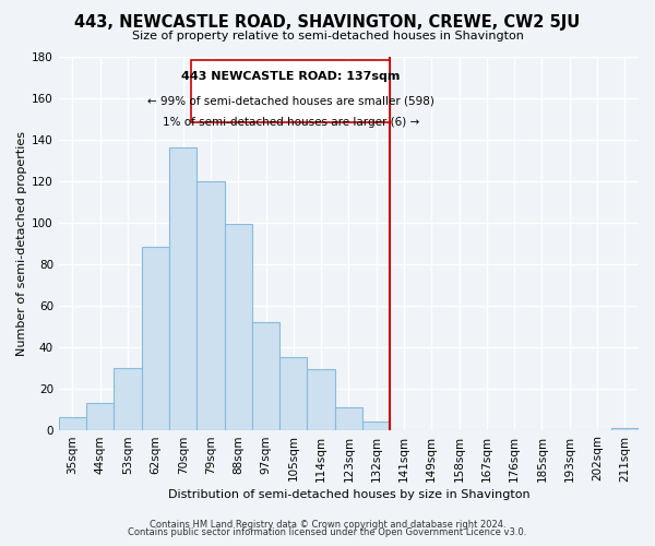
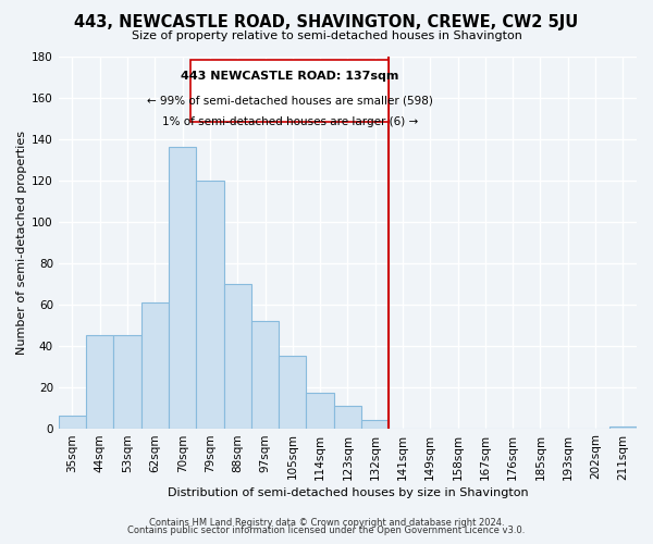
44sqm: 13 -> 45
53sqm: 30 -> 45
62sqm: 88 -> 61
88sqm: 99 -> 70
114sqm: 29 -> 17
